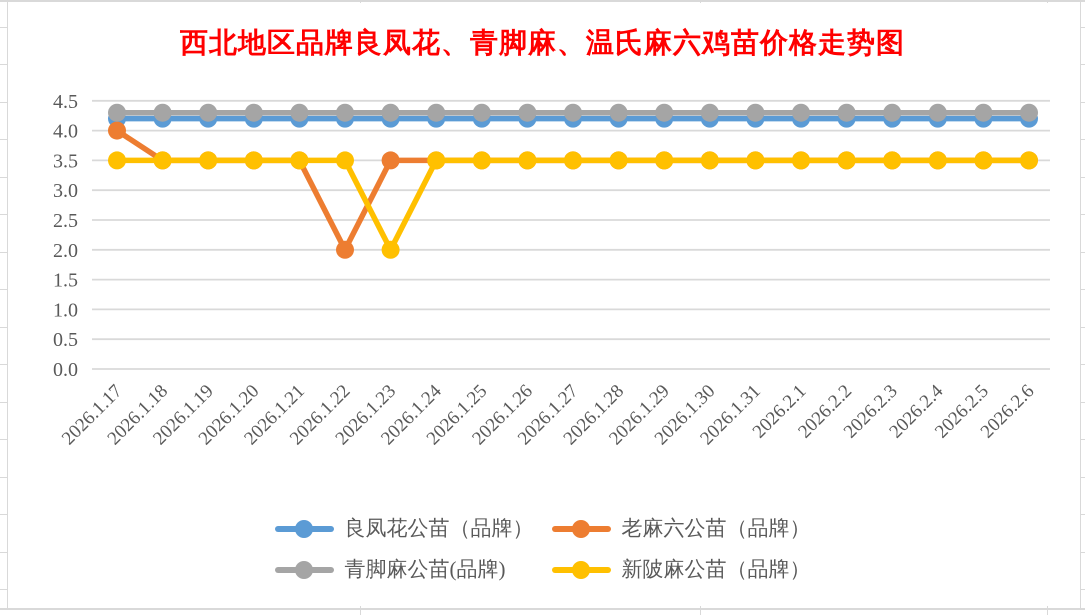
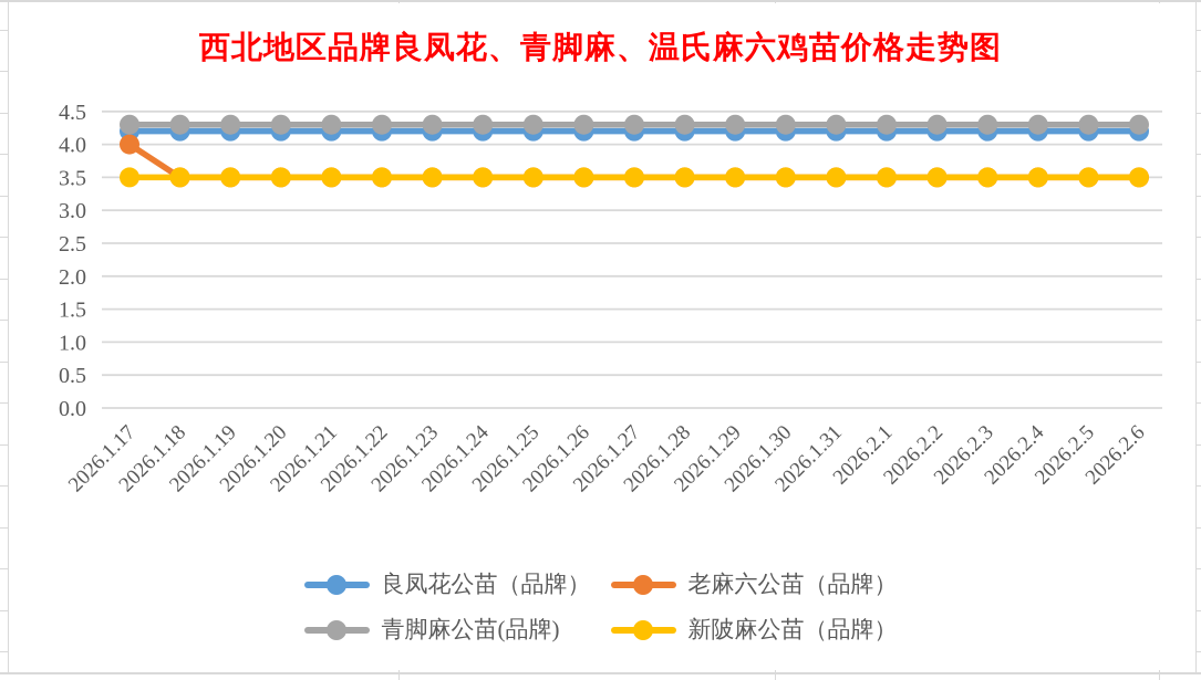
老麻六公苗（品牌）/2026.1.22: 2.0 -> 3.5
新陂麻公苗（品牌）/2026.1.23: 2.0 -> 3.5
